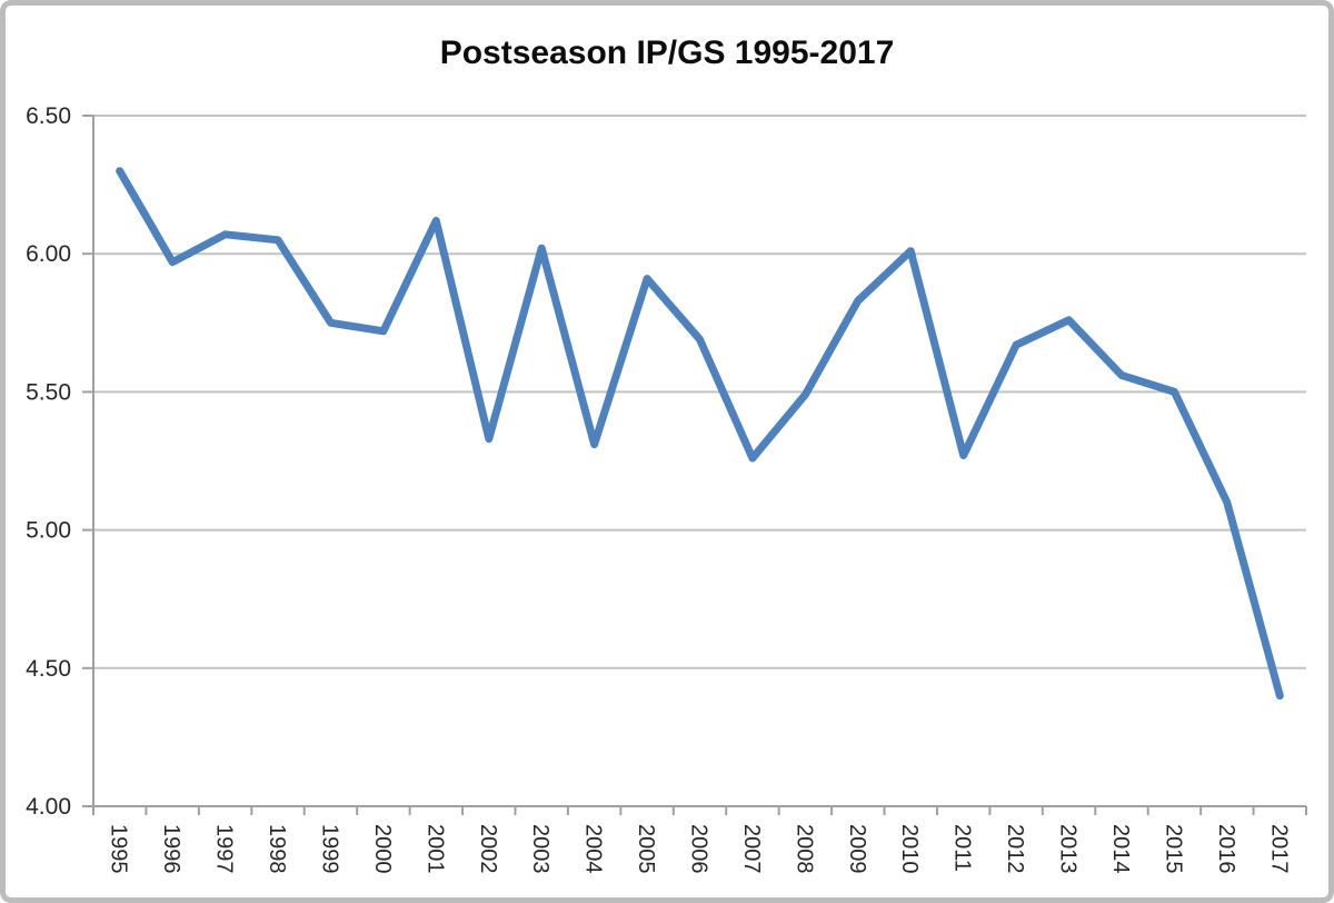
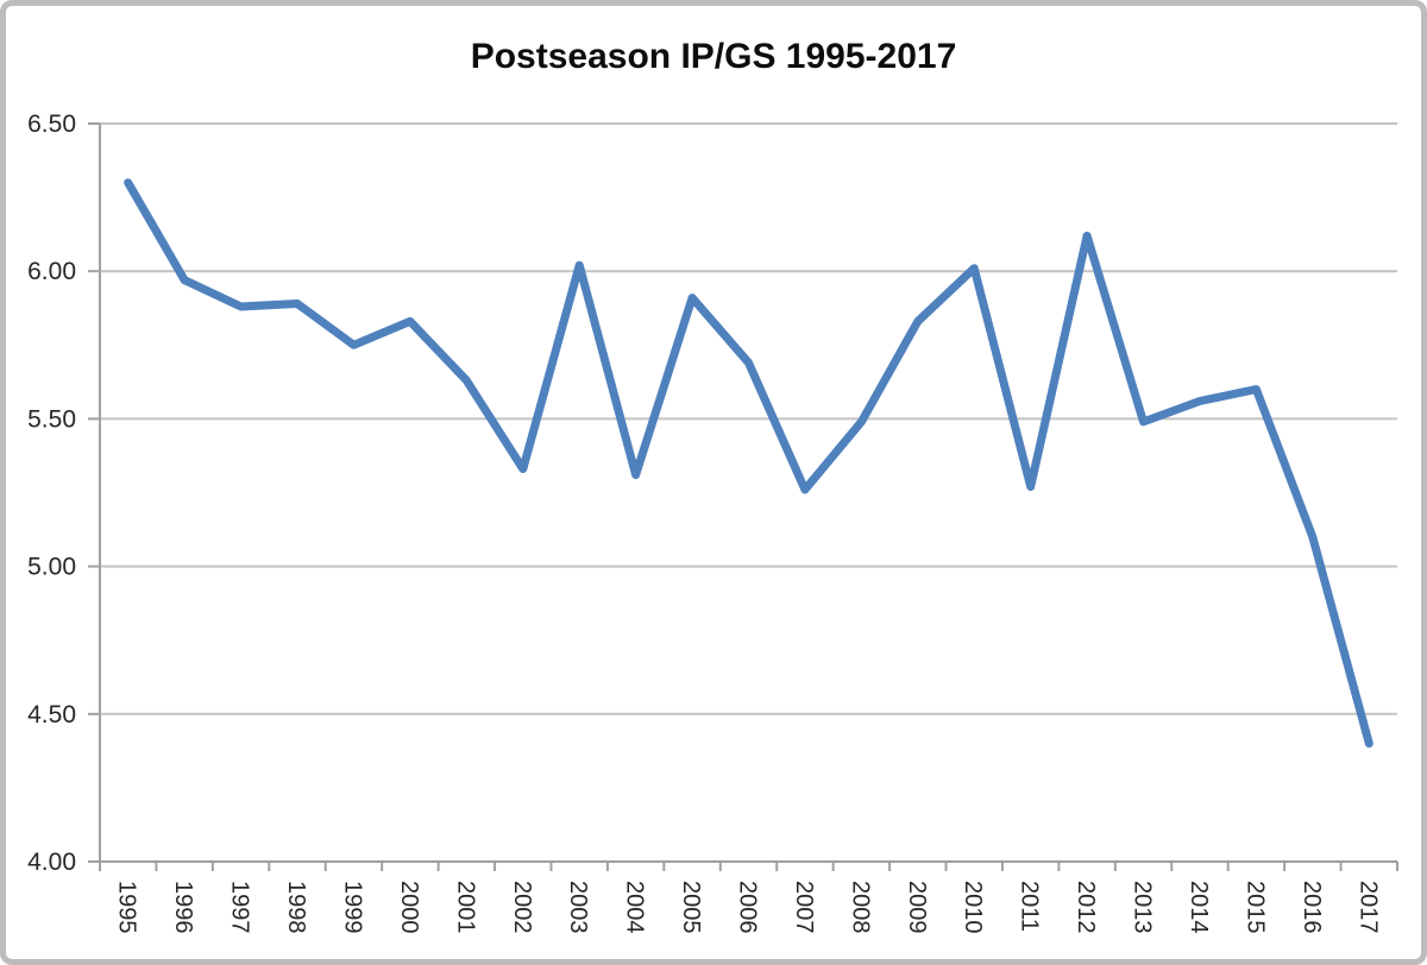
1997: 6.07 -> 5.88
1998: 6.05 -> 5.89
2000: 5.72 -> 5.83
2001: 6.12 -> 5.63
2012: 5.67 -> 6.12
2013: 5.76 -> 5.49
2015: 5.50 -> 5.60
